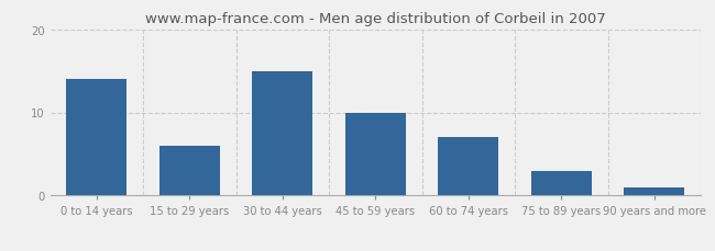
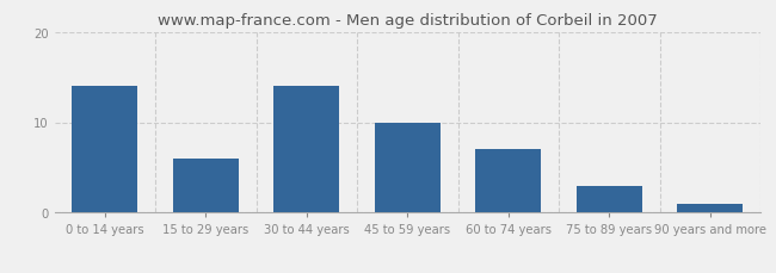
30 to 44 years: 15 -> 14
